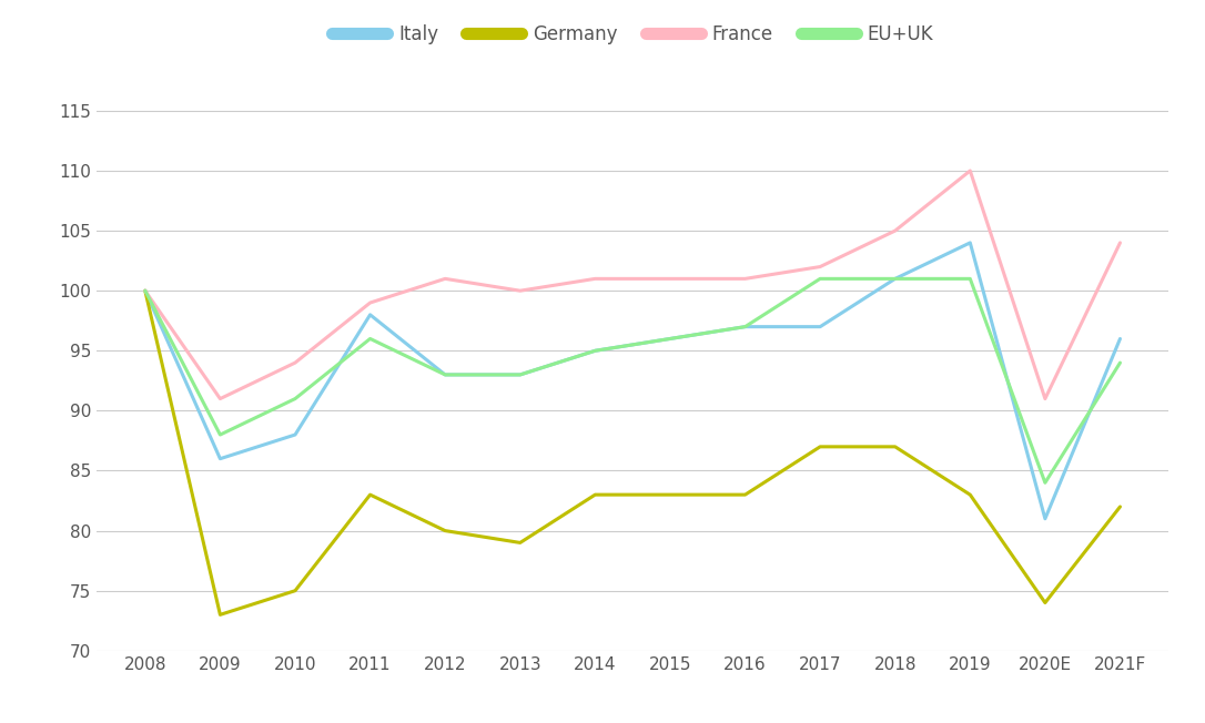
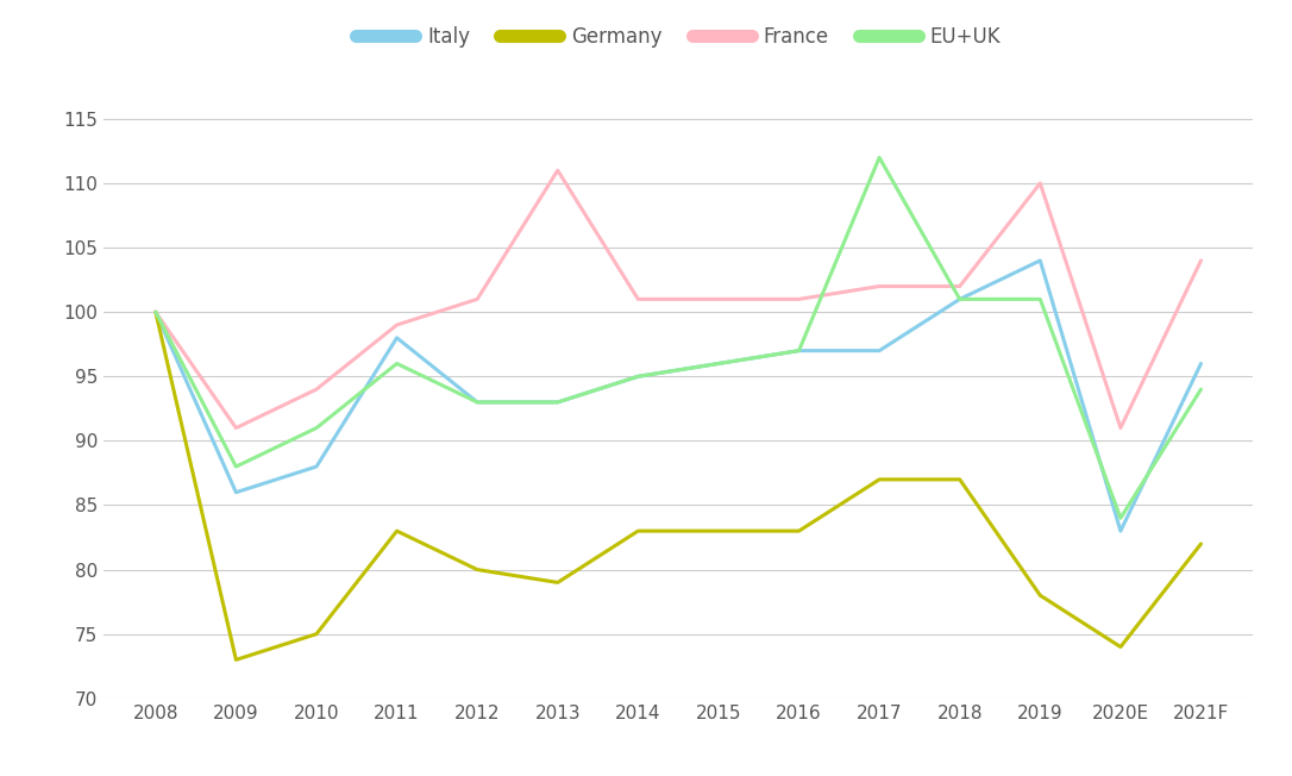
France/2013: 100 -> 111
EU+UK/2017: 101 -> 112
France/2018: 105 -> 102
Germany/2019: 83 -> 78
Italy/2020E: 81 -> 83
